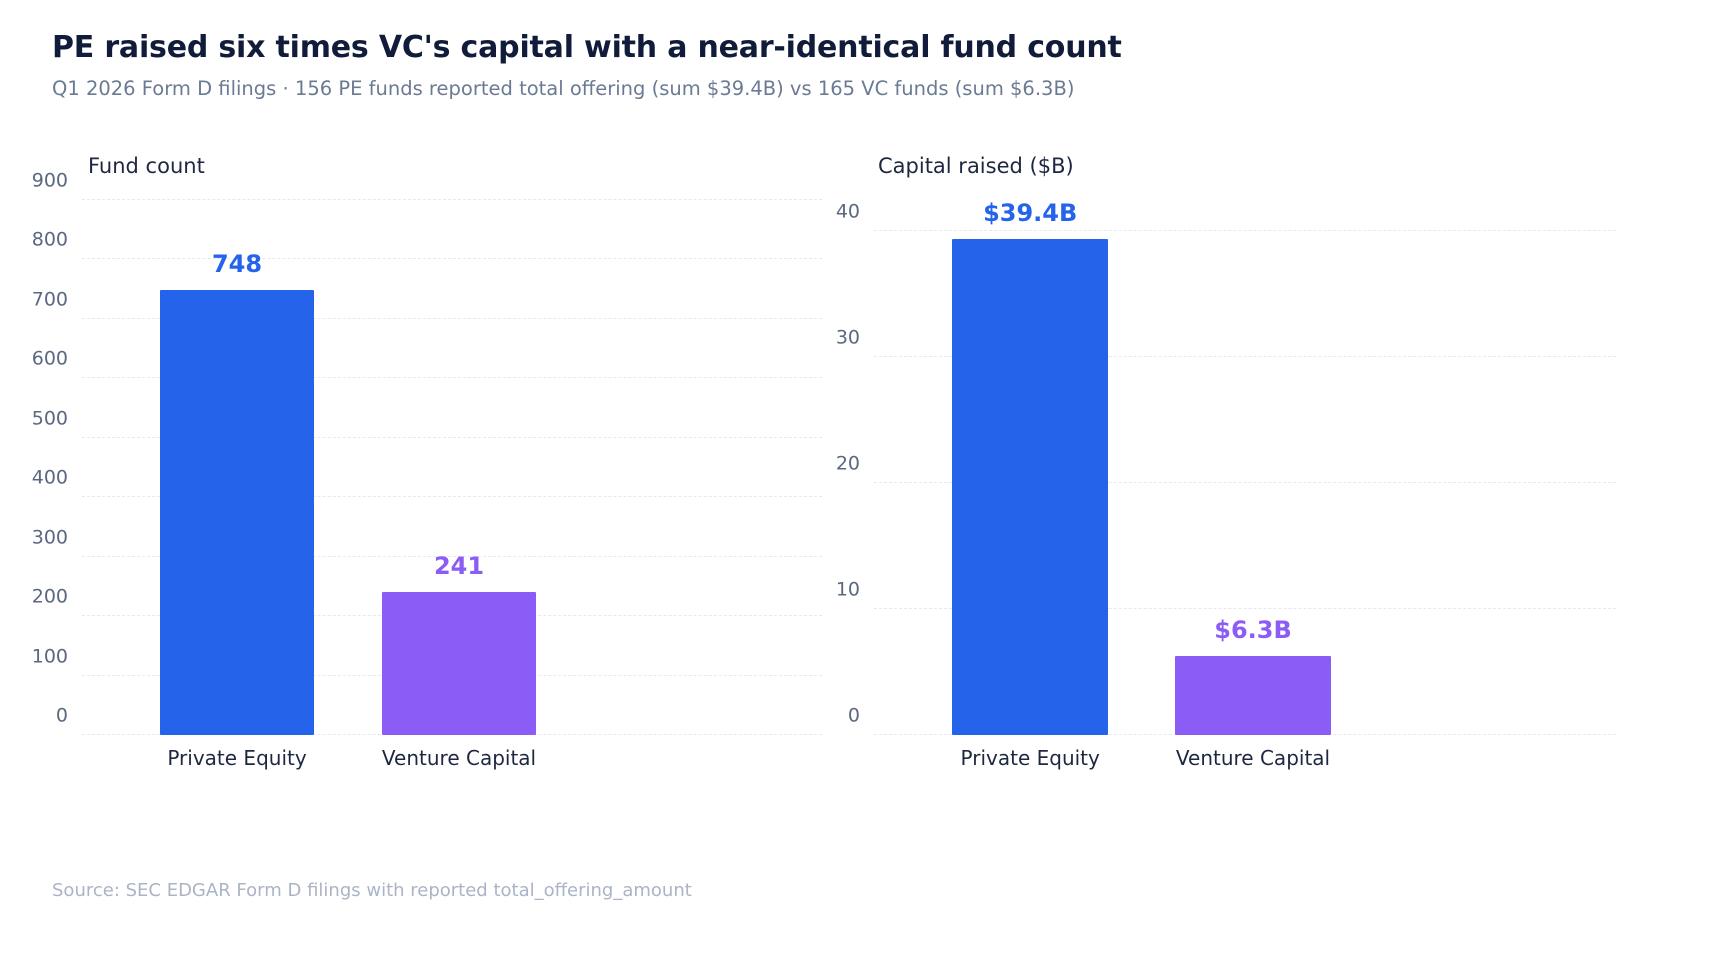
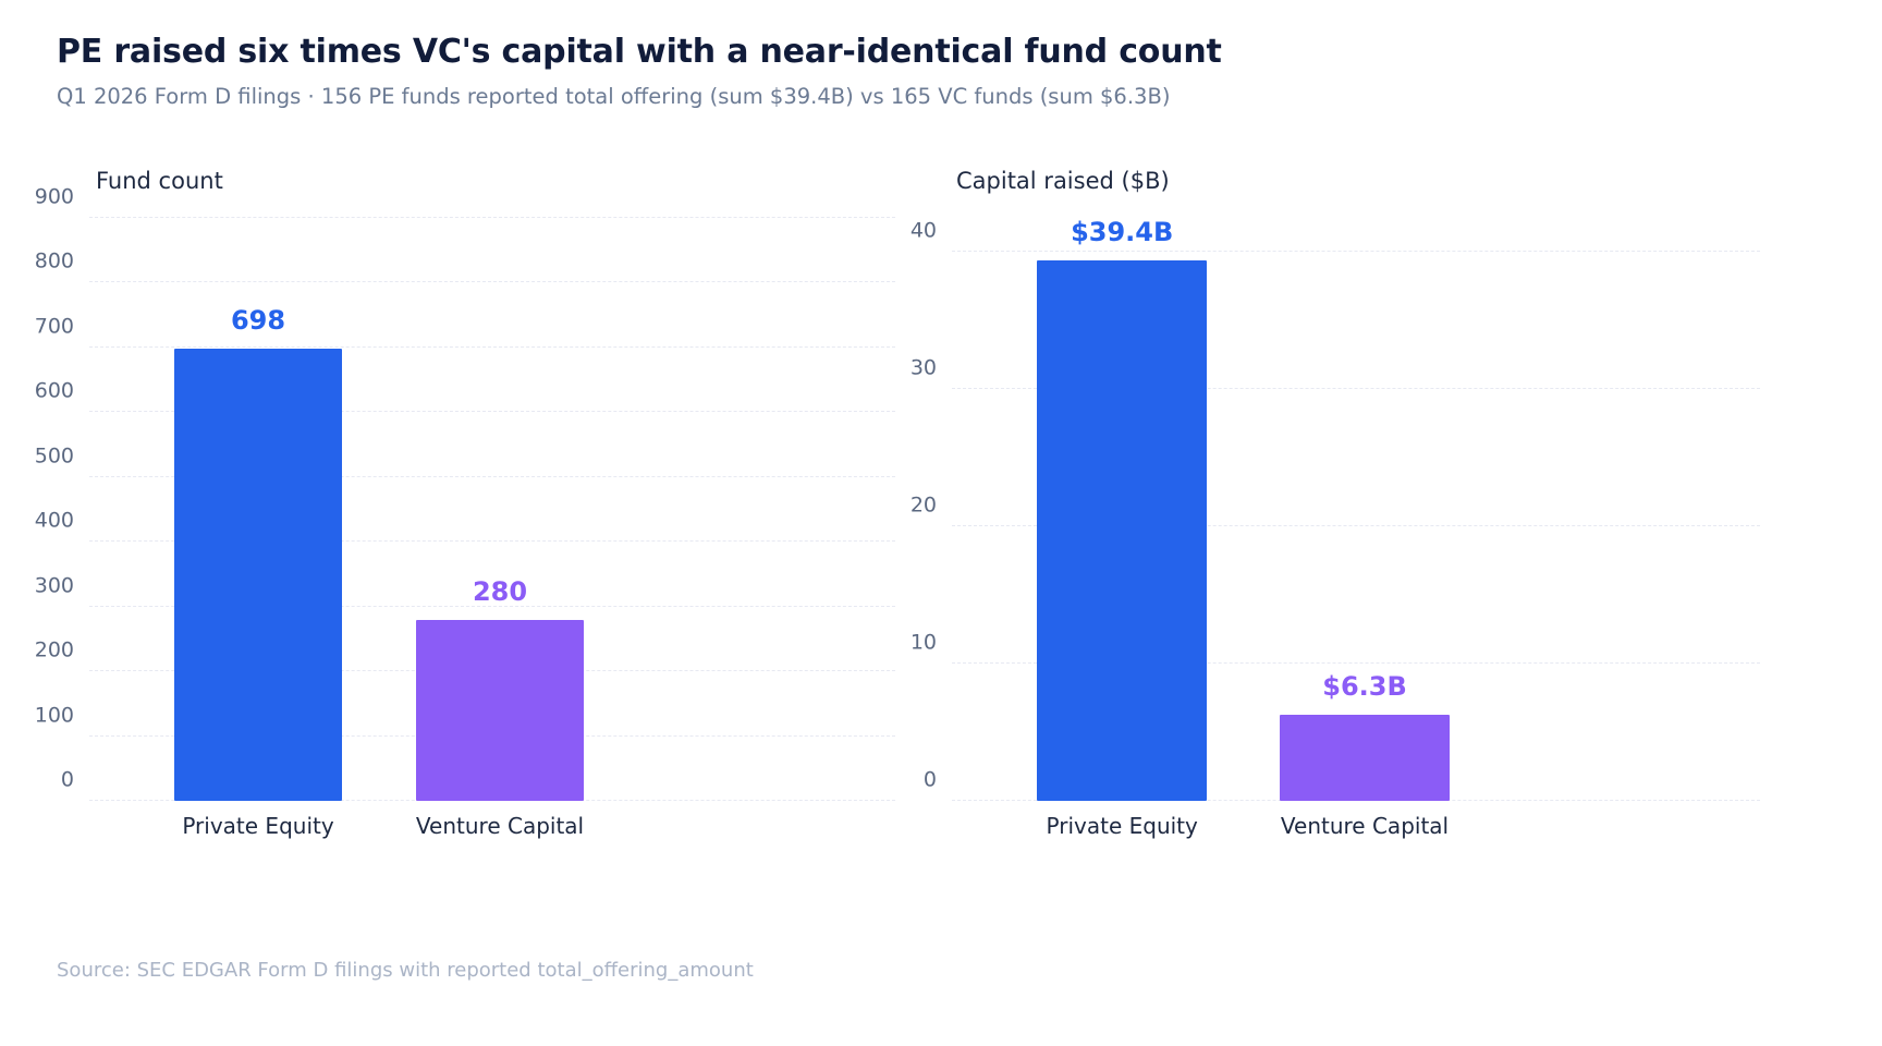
Fund count/Private Equity: 748 -> 698
Fund count/Venture Capital: 241 -> 280
